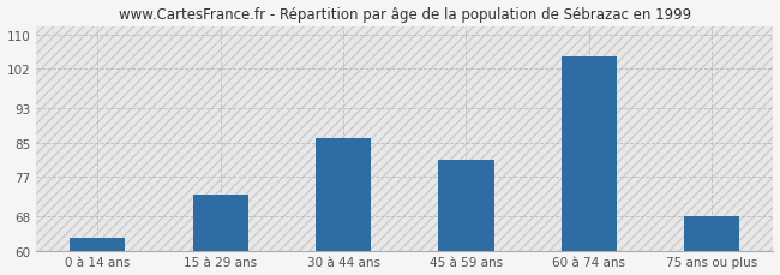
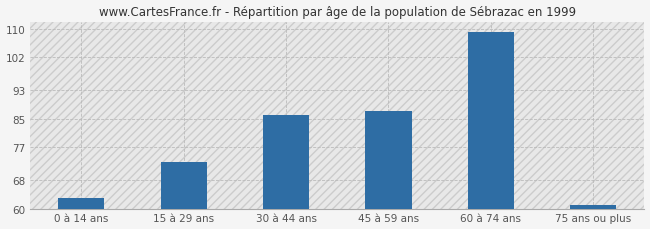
45 à 59 ans: 81 -> 87
60 à 74 ans: 105 -> 109
75 ans ou plus: 68 -> 61
